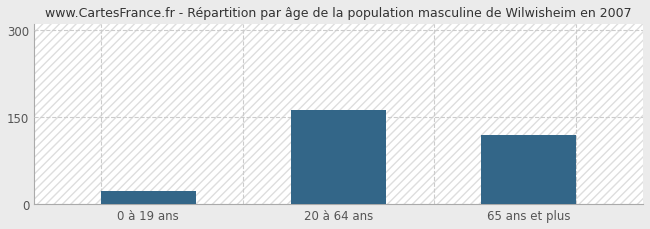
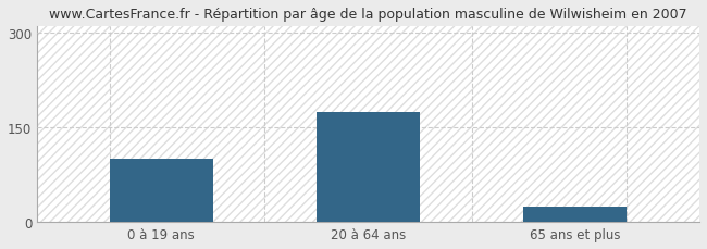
0 à 19 ans: 22 -> 100
20 à 64 ans: 162 -> 175
65 ans et plus: 120 -> 25
